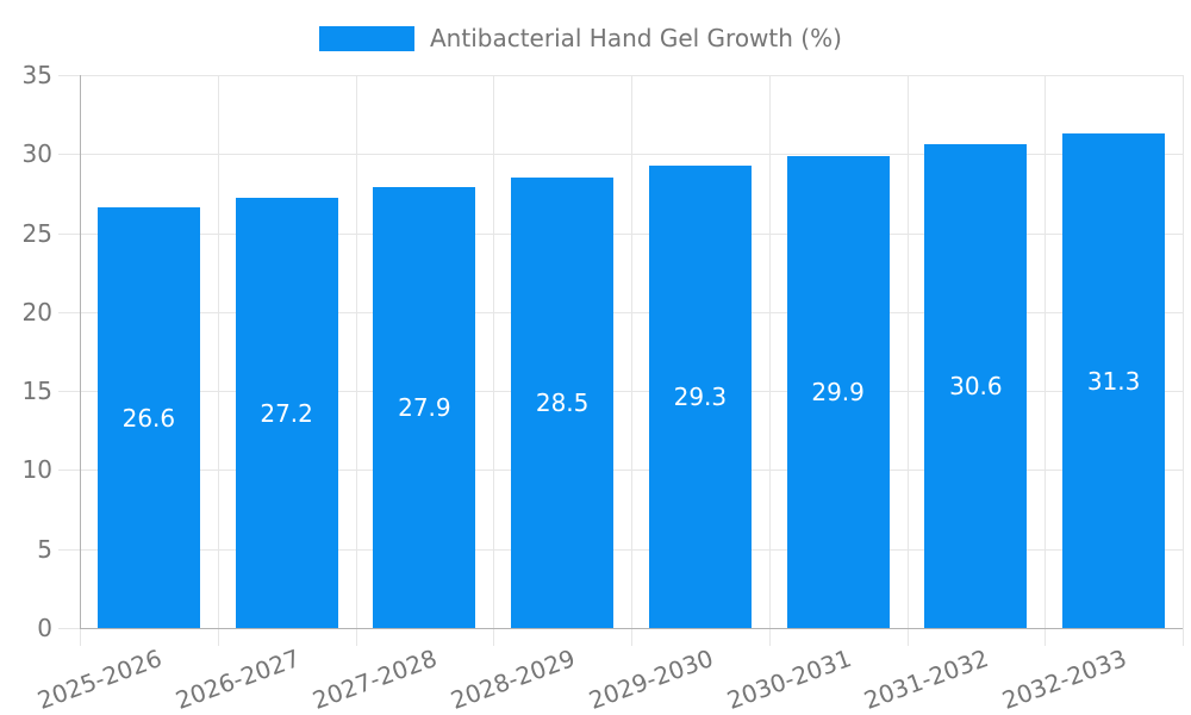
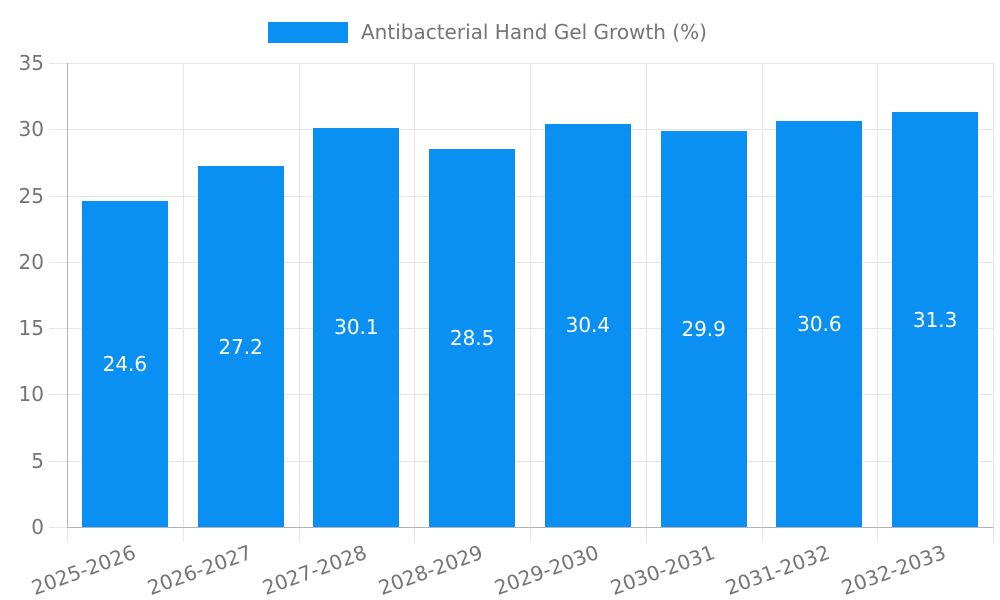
2025-2026: 26.6 -> 24.6
2027-2028: 27.9 -> 30.1
2029-2030: 29.3 -> 30.4
